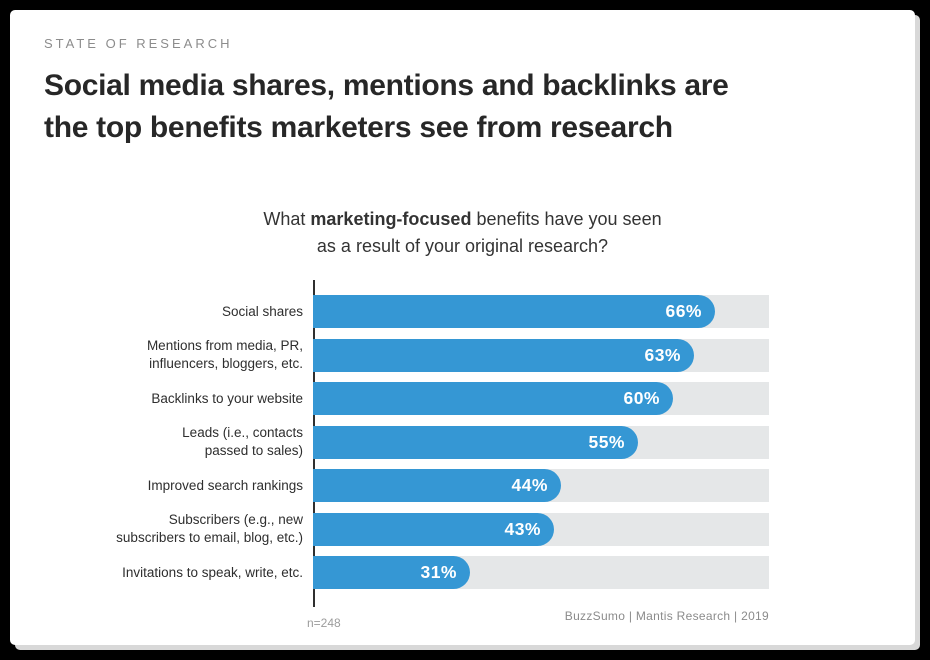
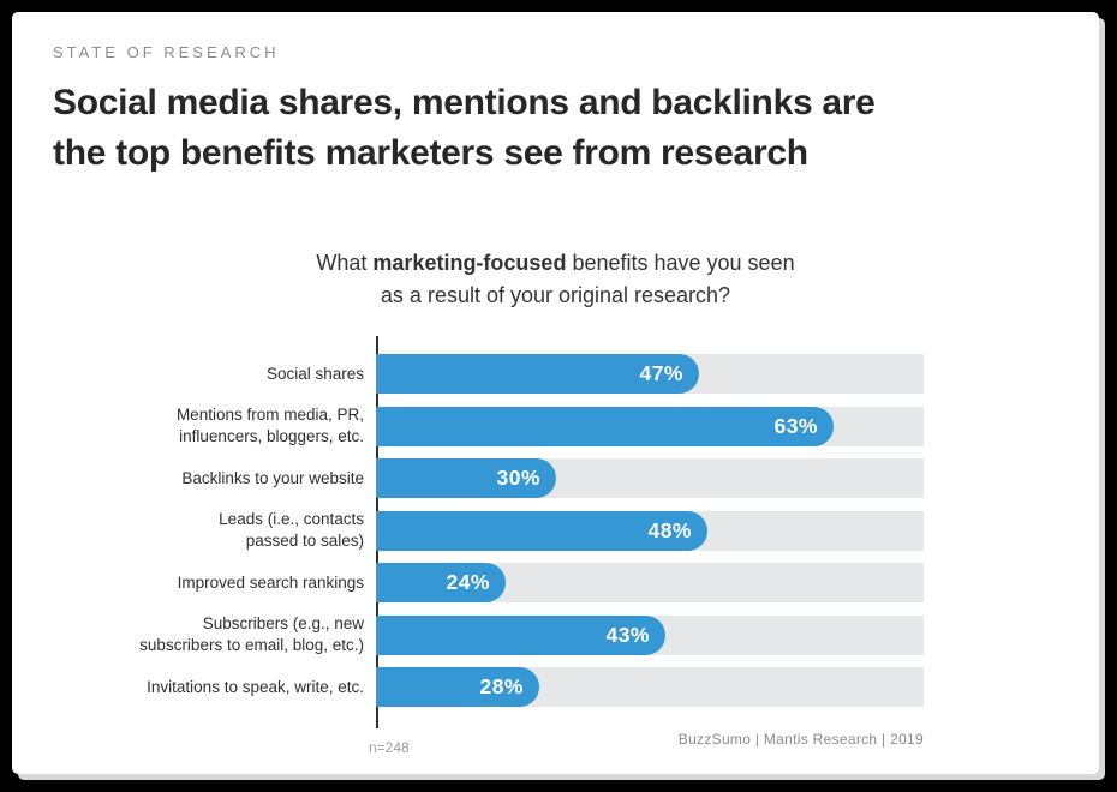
Social shares: 66% -> 47%
Backlinks to your website: 60% -> 30%
Leads (i.e., contacts passed to sales): 55% -> 48%
Improved search rankings: 44% -> 24%
Invitations to speak, write, etc.: 31% -> 28%
